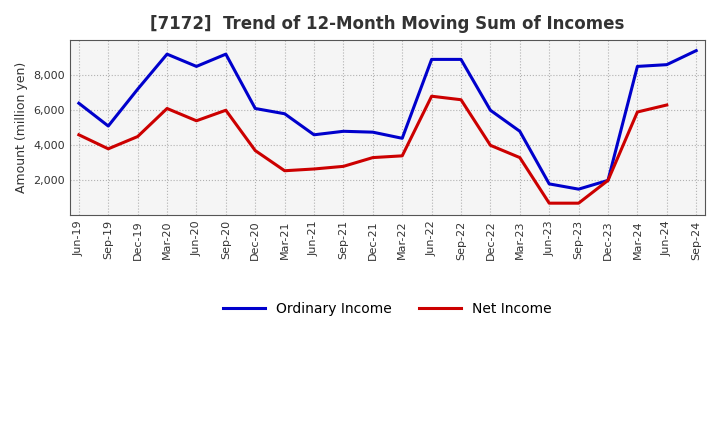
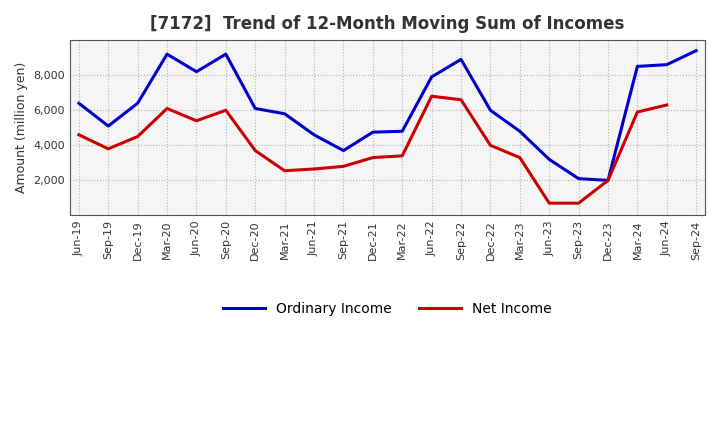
Ordinary Income/Dec-19: 7,200 -> 6,400
Ordinary Income/Jun-20: 8,500 -> 8,200
Ordinary Income/Sep-21: 4,800 -> 3,700
Ordinary Income/Mar-22: 4,400 -> 4,800
Ordinary Income/Jun-22: 8,900 -> 7,900
Ordinary Income/Jun-23: 1,800 -> 3,200
Ordinary Income/Sep-23: 1,500 -> 2,100
